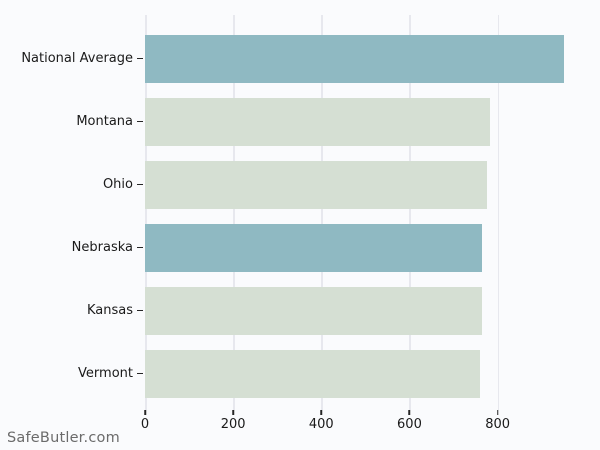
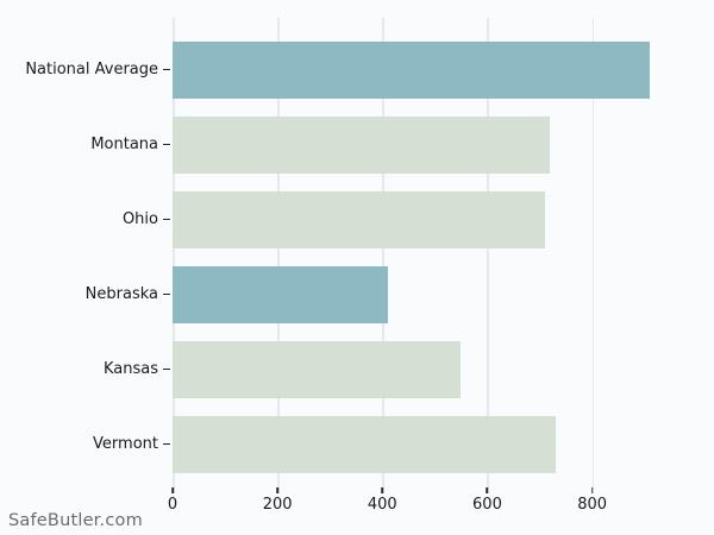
National Average: 950 -> 910
Montana: 780 -> 720
Ohio: 780 -> 710
Nebraska: 760 -> 410
Kansas: 760 -> 550
Vermont: 760 -> 730
